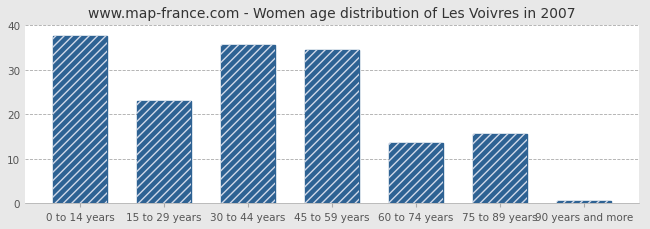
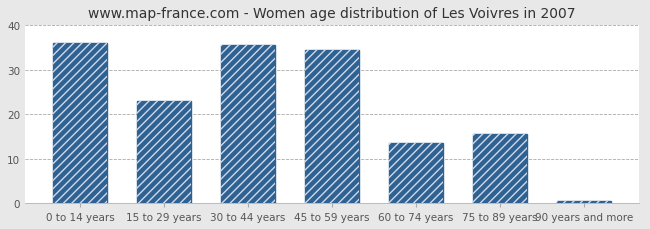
0 to 14 years: 37.5 -> 36.0
